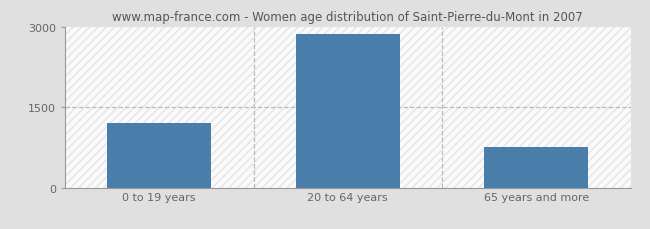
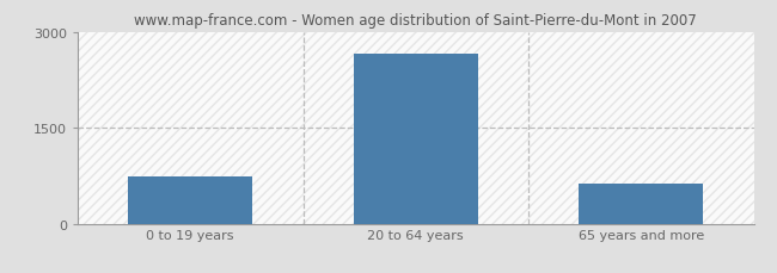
0 to 19 years: 1200 -> 740
20 to 64 years: 2860 -> 2660
65 years and more: 750 -> 620
